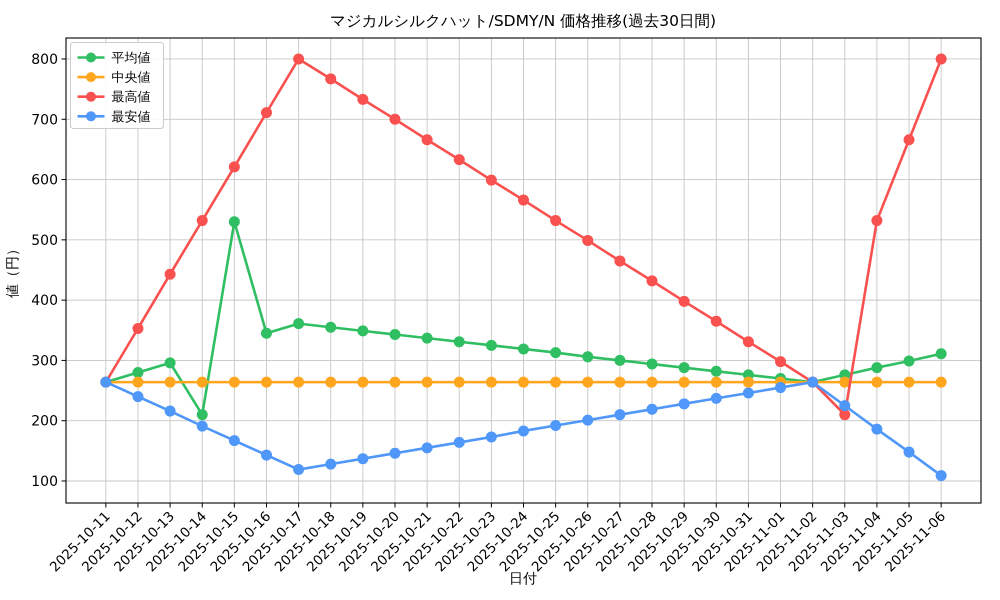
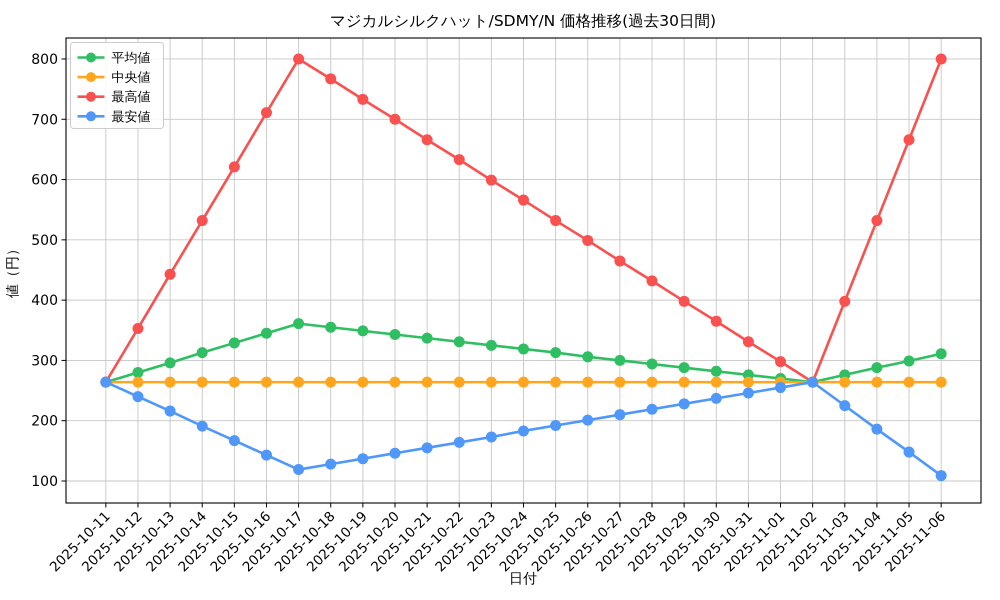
平均値/2025-10-14: 210 -> 310
平均値/2025-10-15: 530 -> 330
最高値/2025-11-03: 210 -> 400
